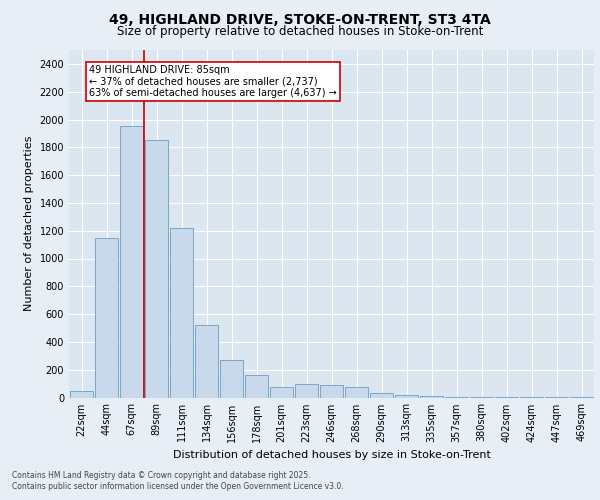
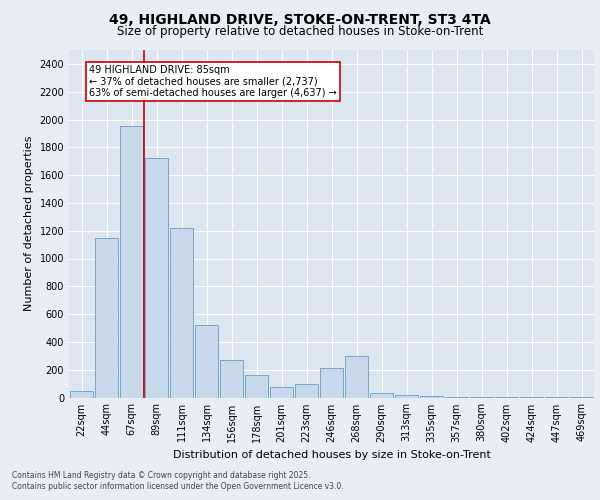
89sqm: 1850 -> 1720
246sqm: 90 -> 210
268sqm: 80 -> 300
